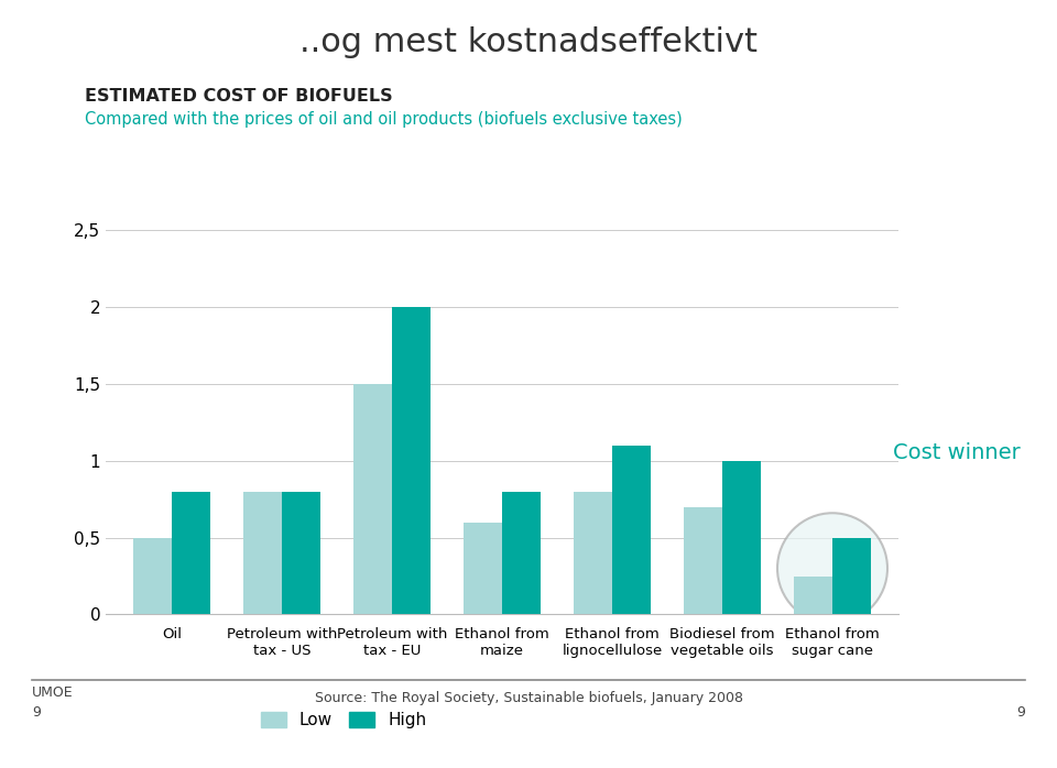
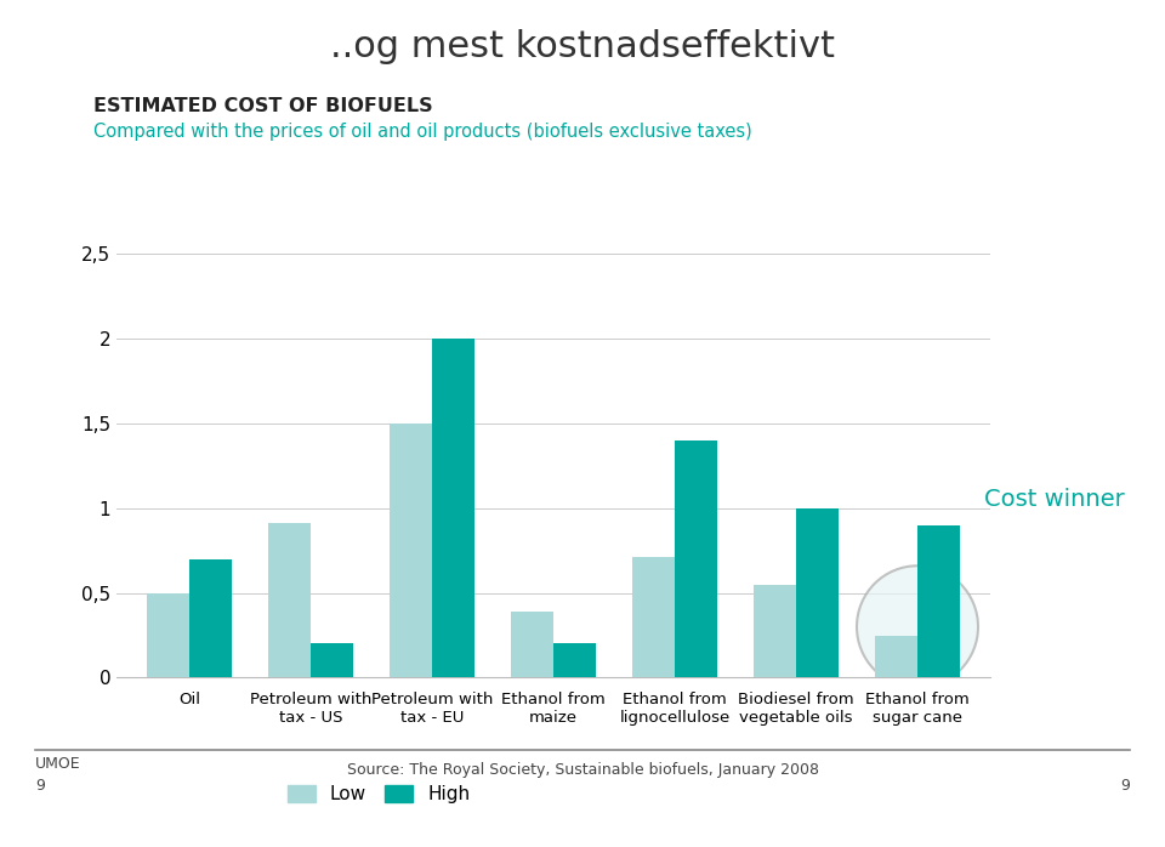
High/Oil: 0,8 -> 0,7
Low/Petroleum with tax - US: 0,80 -> 0,91
High/Petroleum with tax - US: 0,8 -> 0,2
Low/Ethanol from maize: 0,60 -> 0,39
High/Ethanol from maize: 0,8 -> 0,2
Low/Ethanol from lignocellulose: 0,80 -> 0,71
High/Ethanol from lignocellulose: 1,1 -> 1,4
Low/Biodiesel from vegetable oils: 0,70 -> 0,55
High/Ethanol from sugar cane: 0,5 -> 0,9
